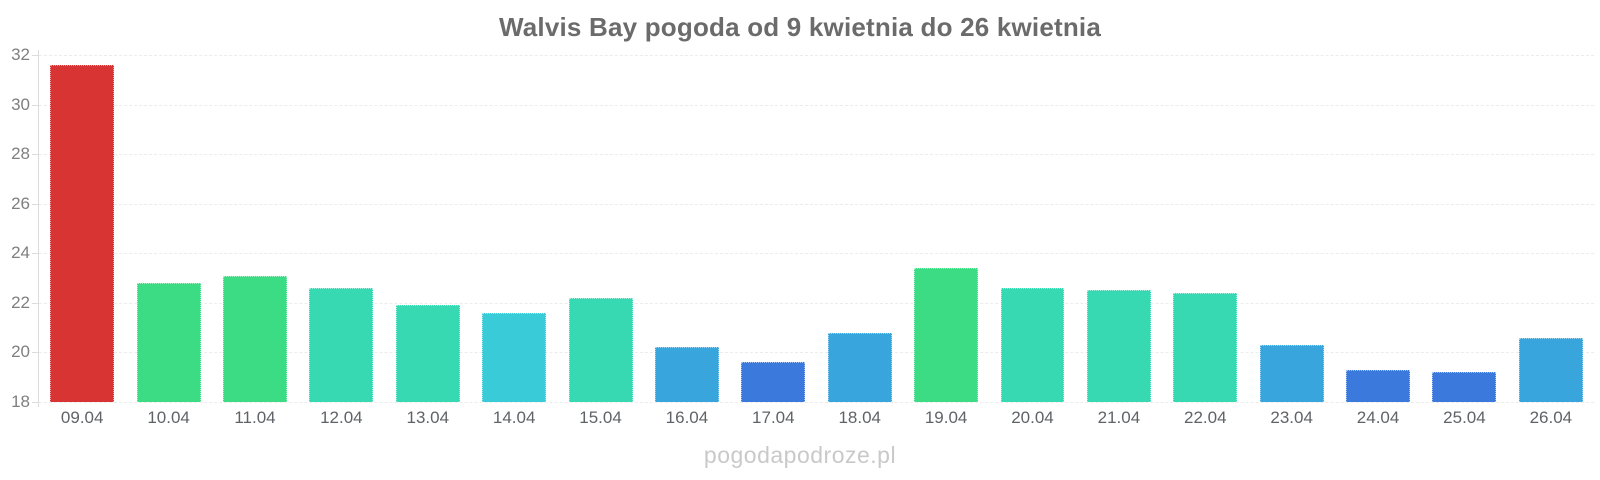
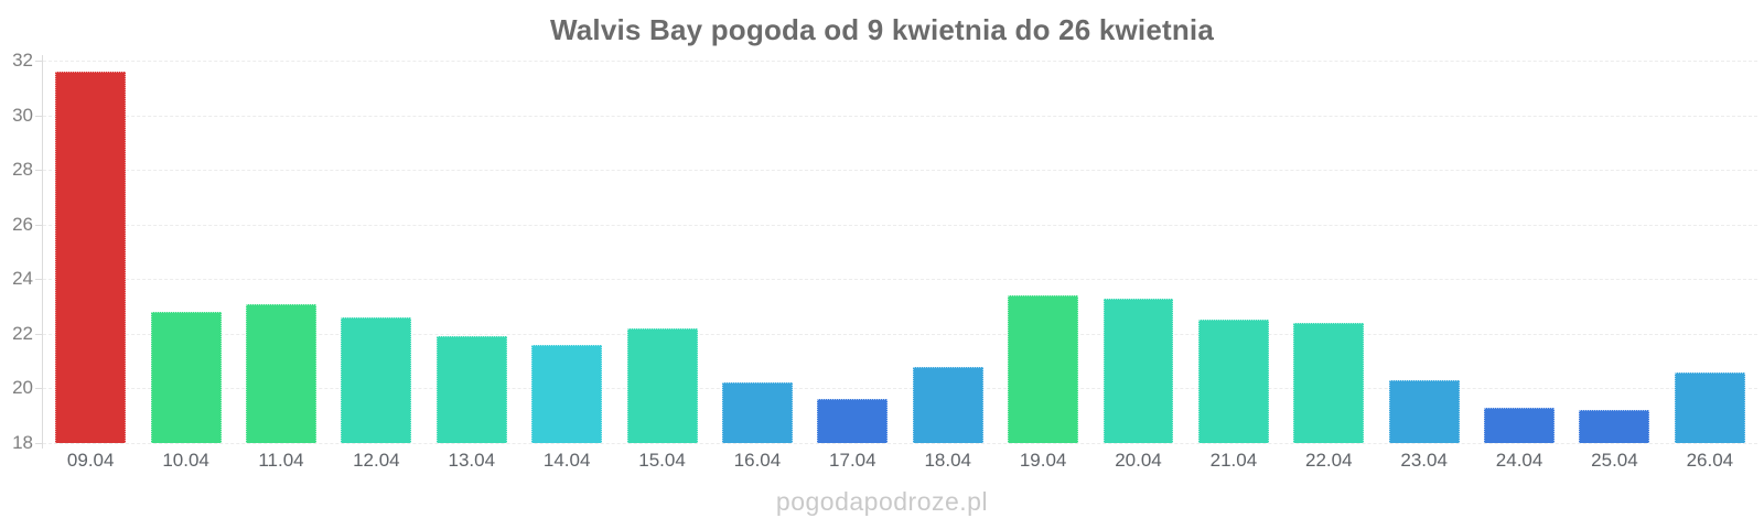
20.04: 22.6 -> 23.3
